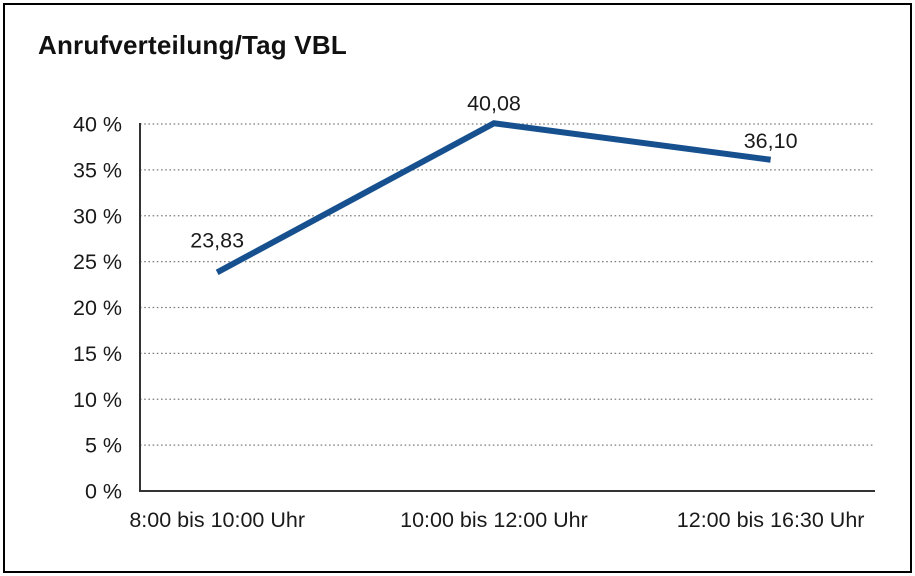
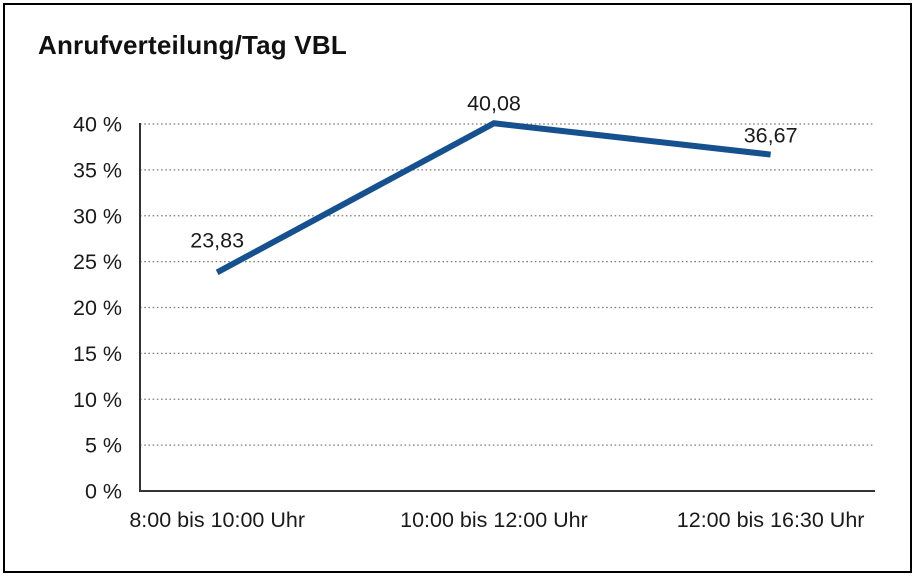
12:00 bis 16:30 Uhr: 36,10 -> 36,67
